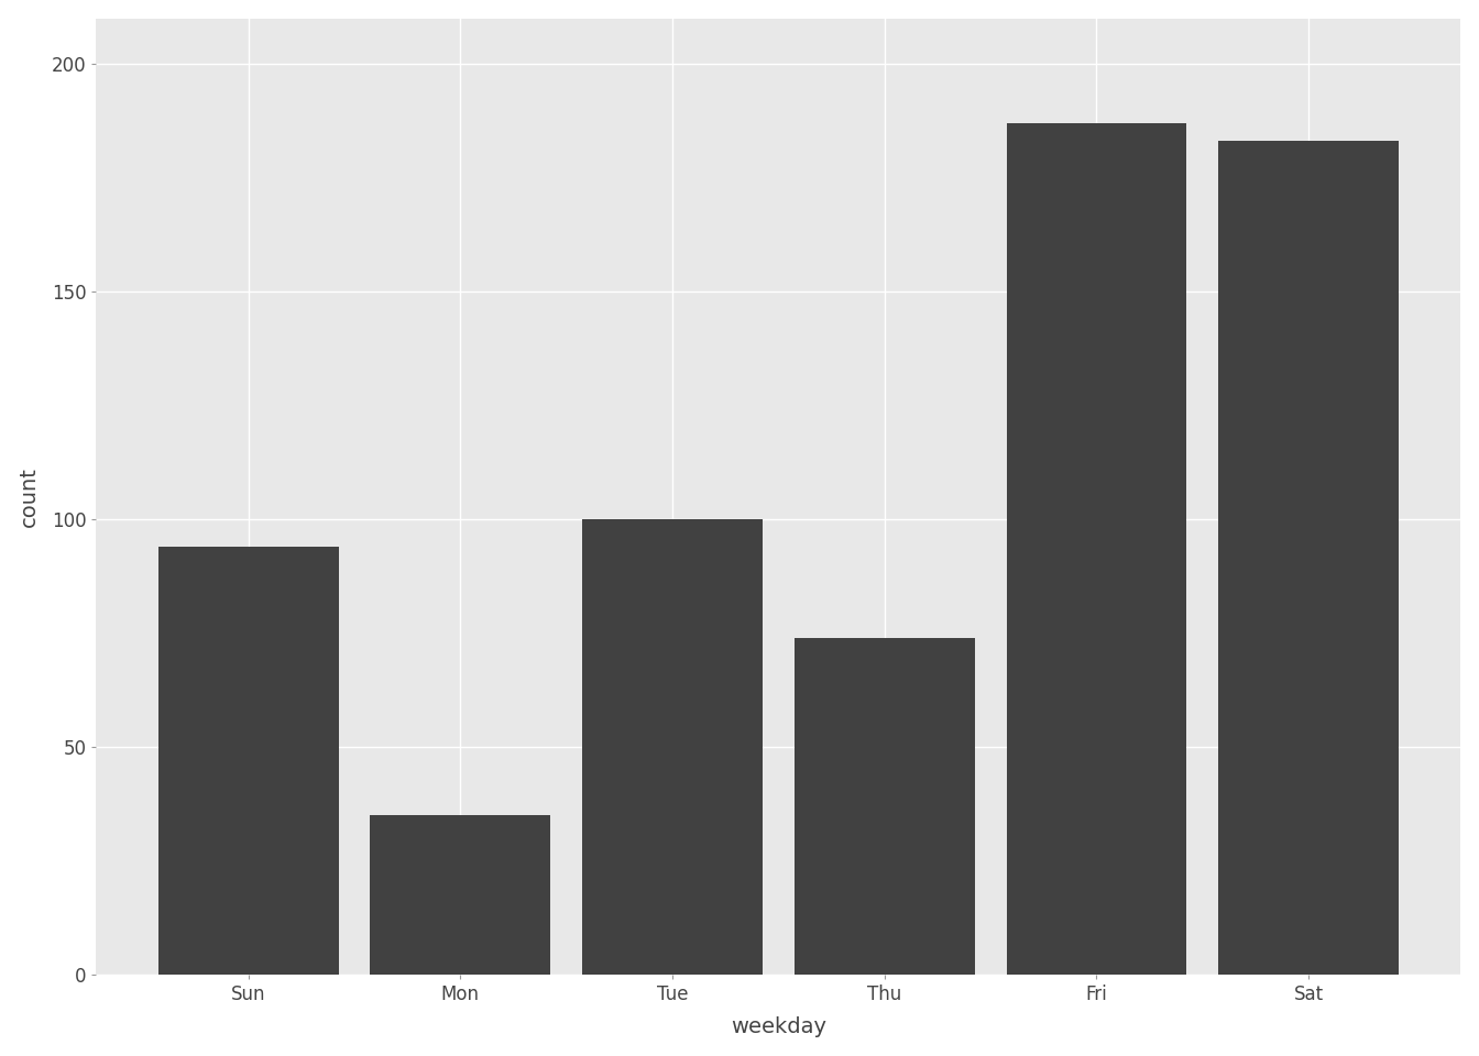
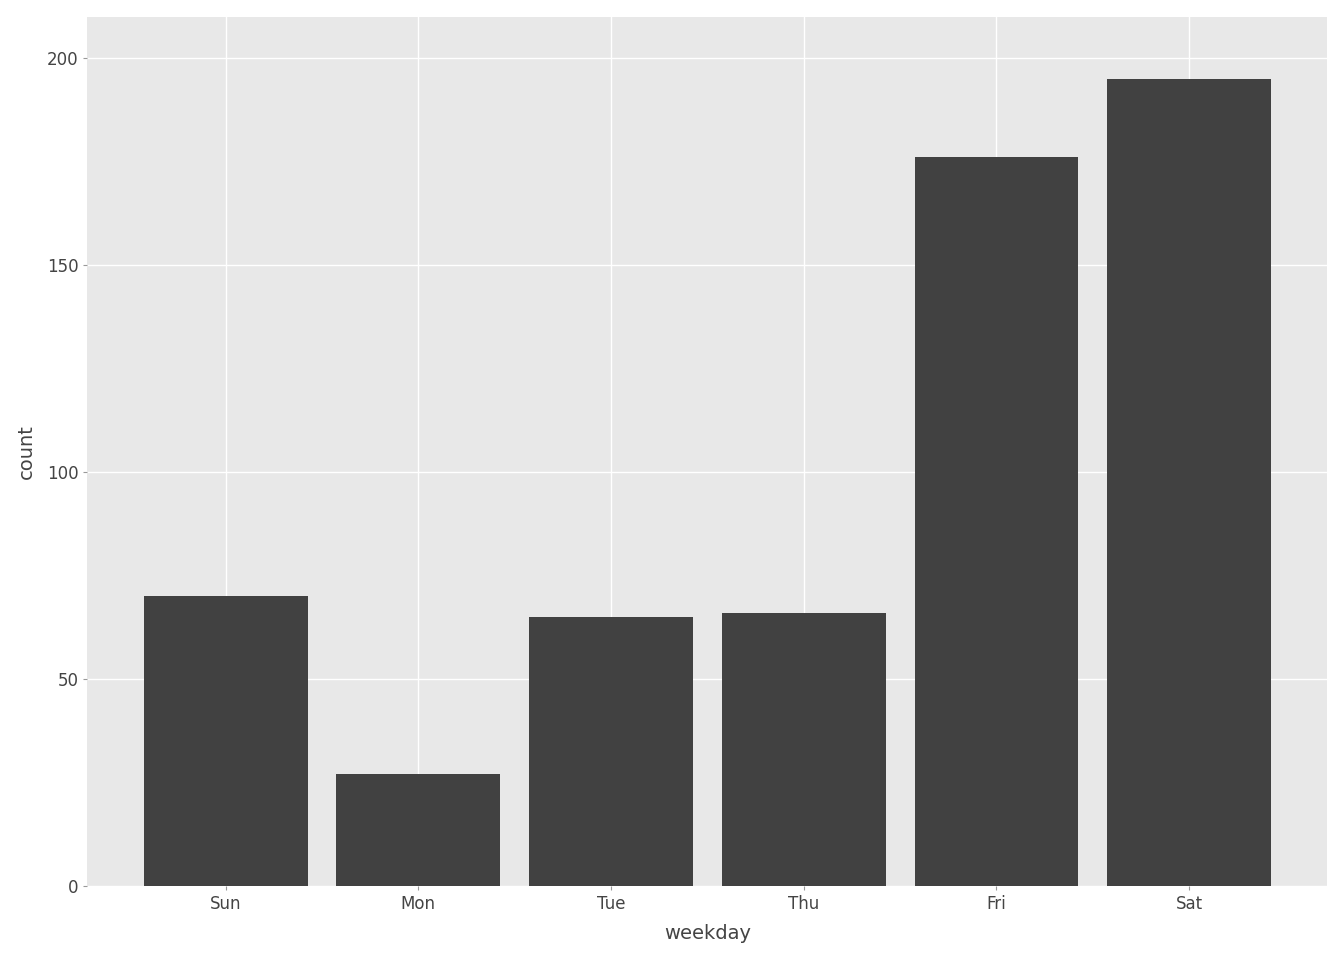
Sun: 94 -> 70
Mon: 35 -> 27
Tue: 100 -> 65
Thu: 74 -> 66
Fri: 187 -> 176
Sat: 183 -> 195
